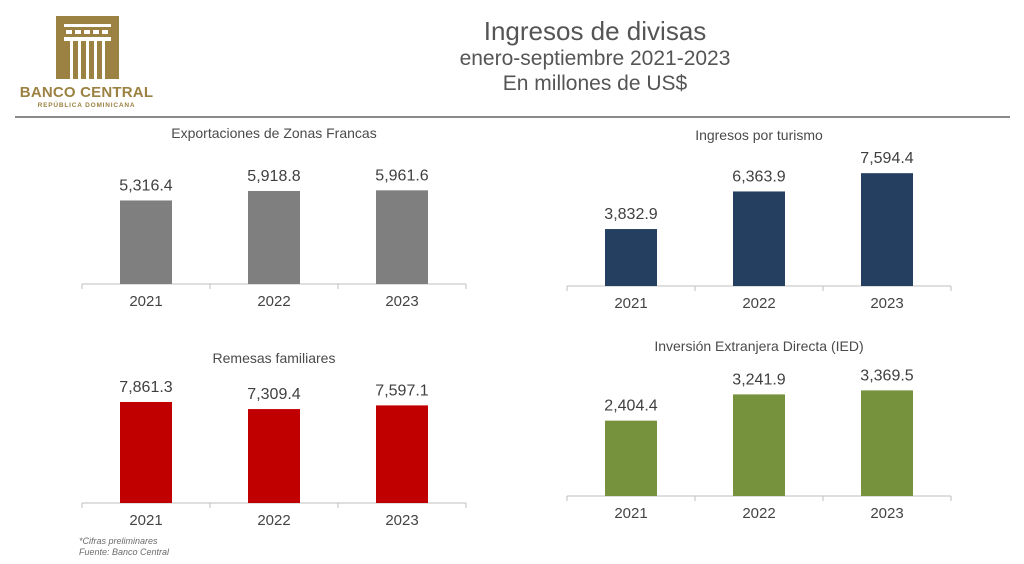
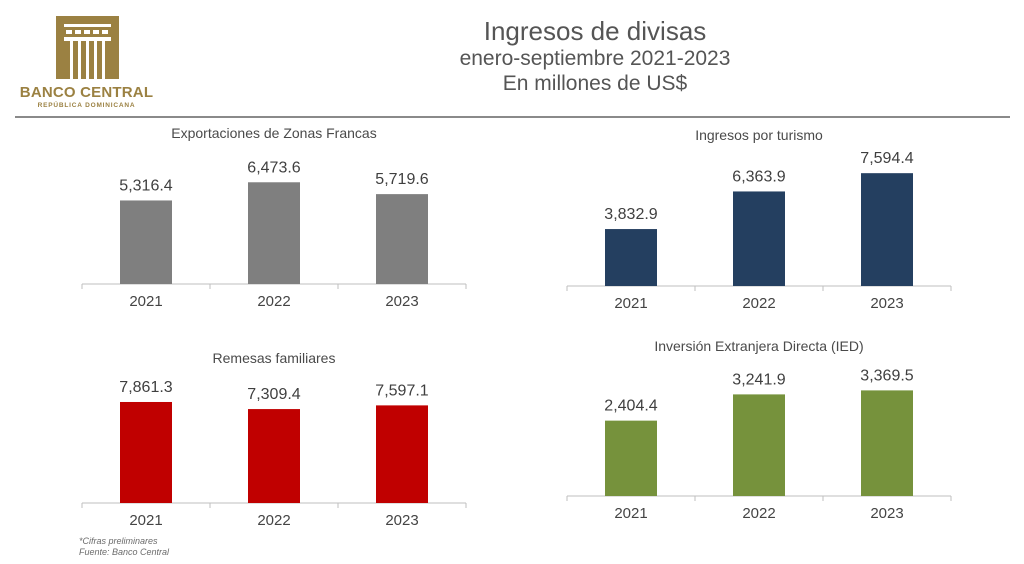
Exportaciones de Zonas Francas/2022: 5,918.8 -> 6,473.6
Exportaciones de Zonas Francas/2023: 5,961.6 -> 5,719.6
